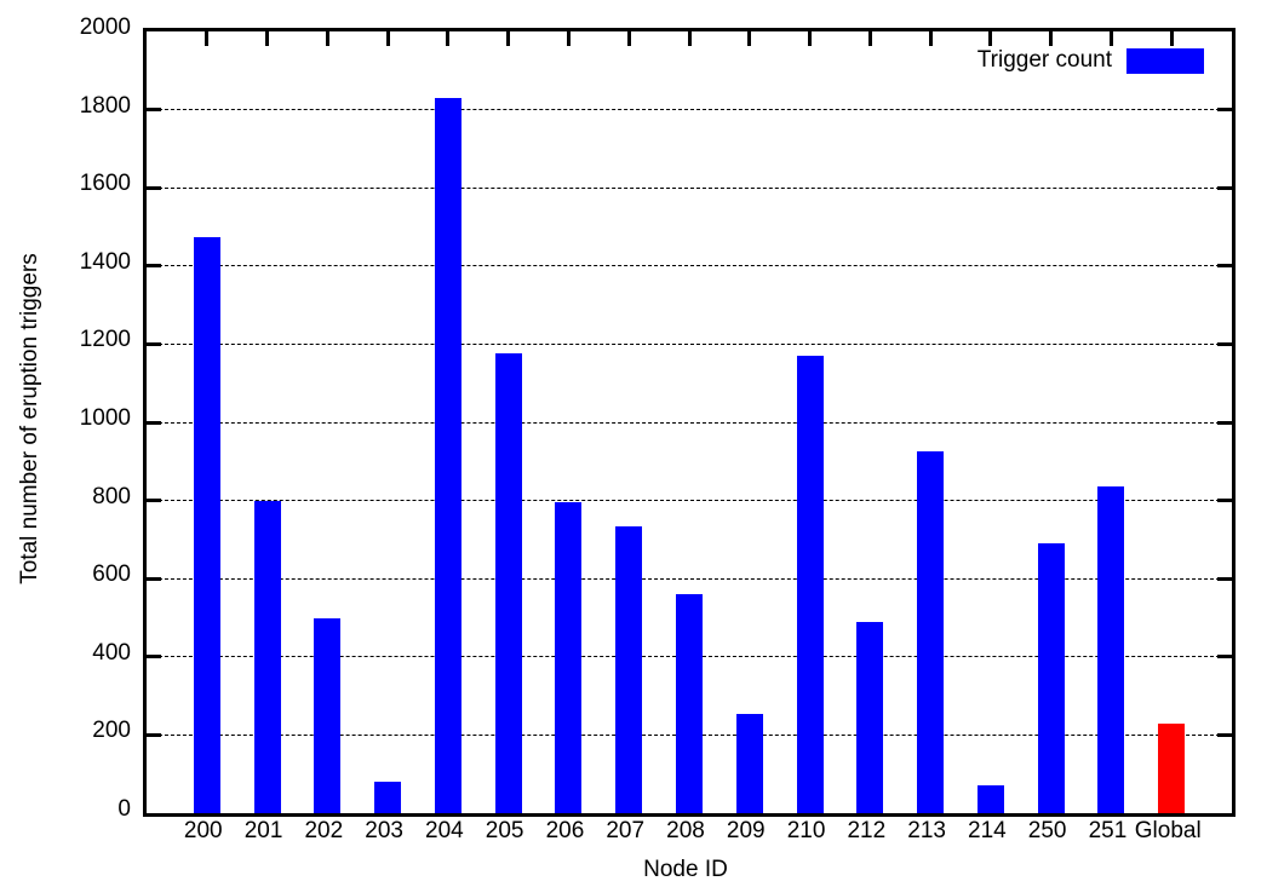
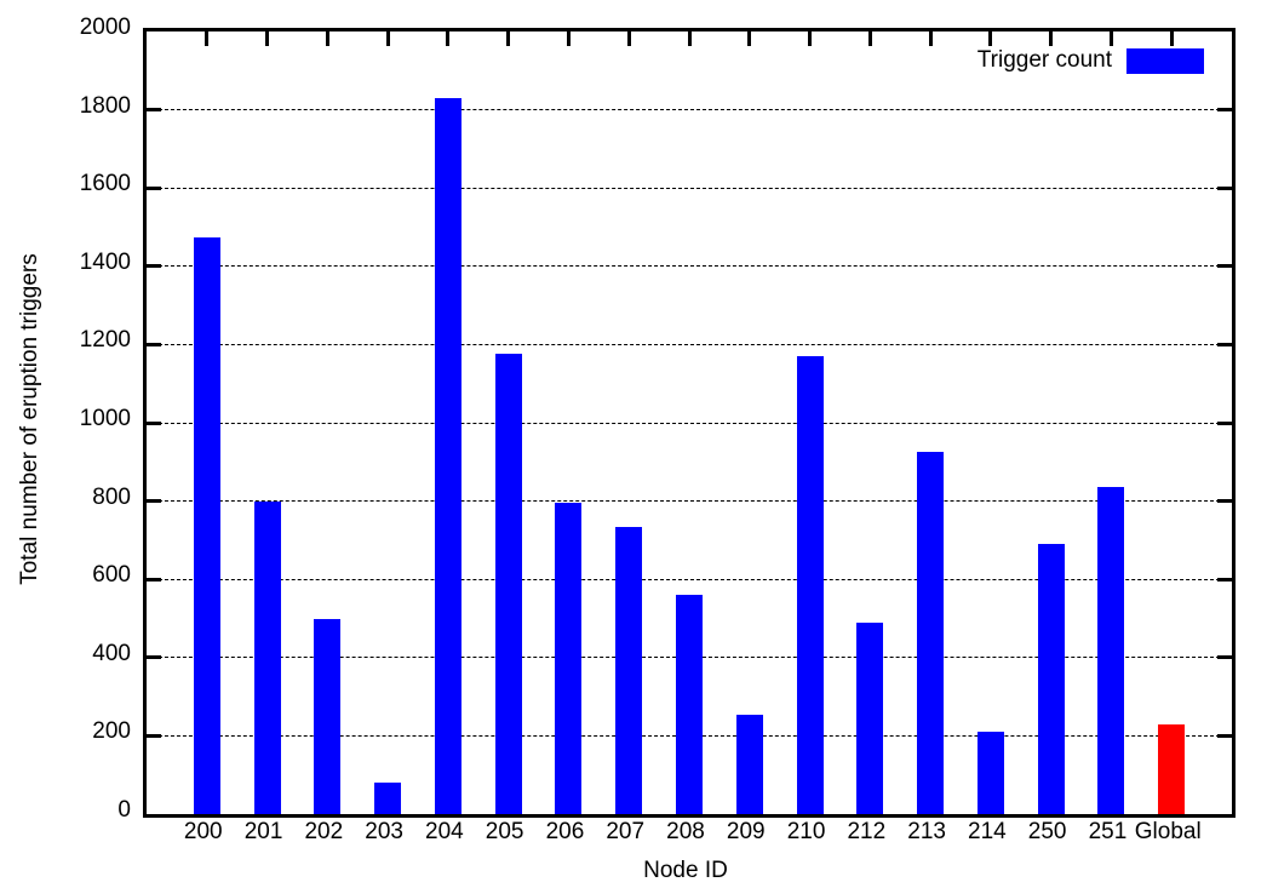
214: 70 -> 210
